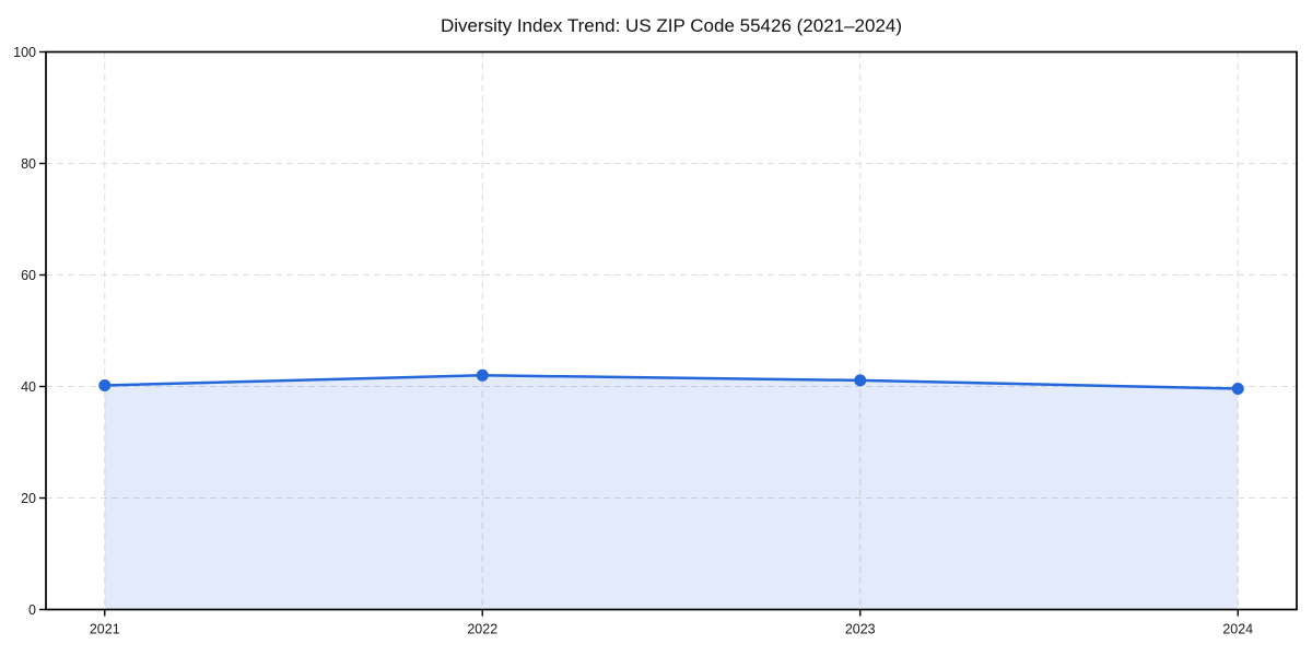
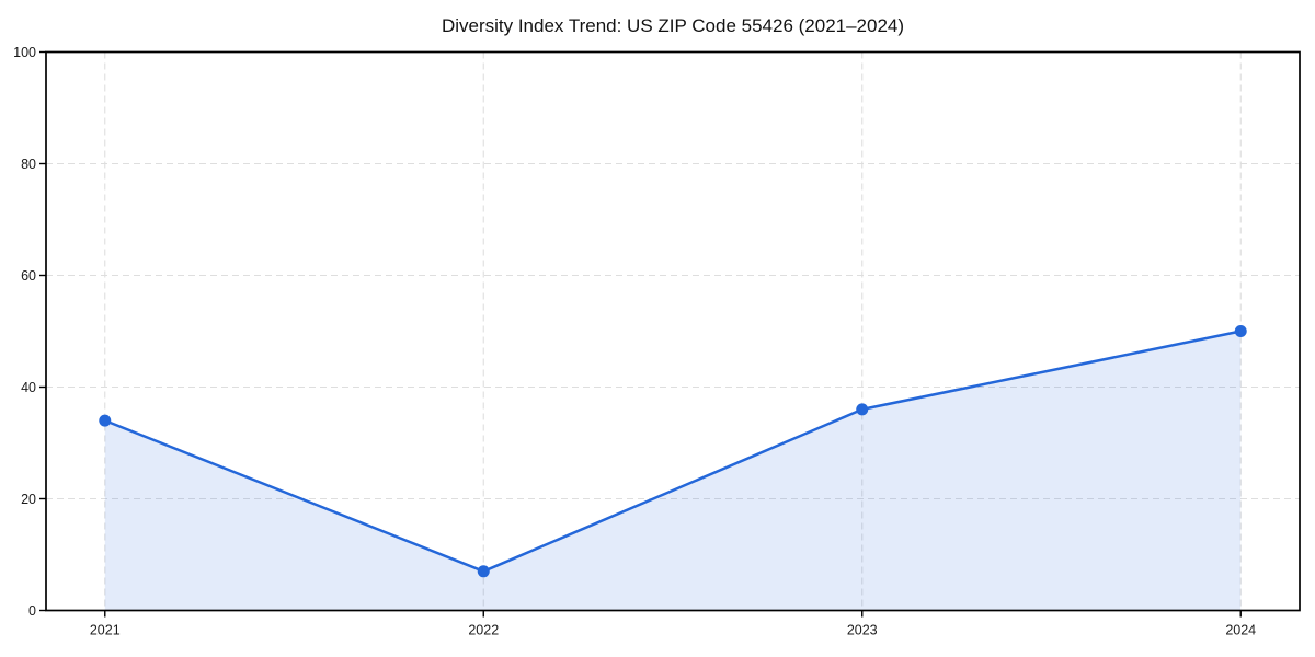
2021: 40 -> 34
2022: 42 -> 7
2023: 41 -> 36
2024: 40 -> 50
